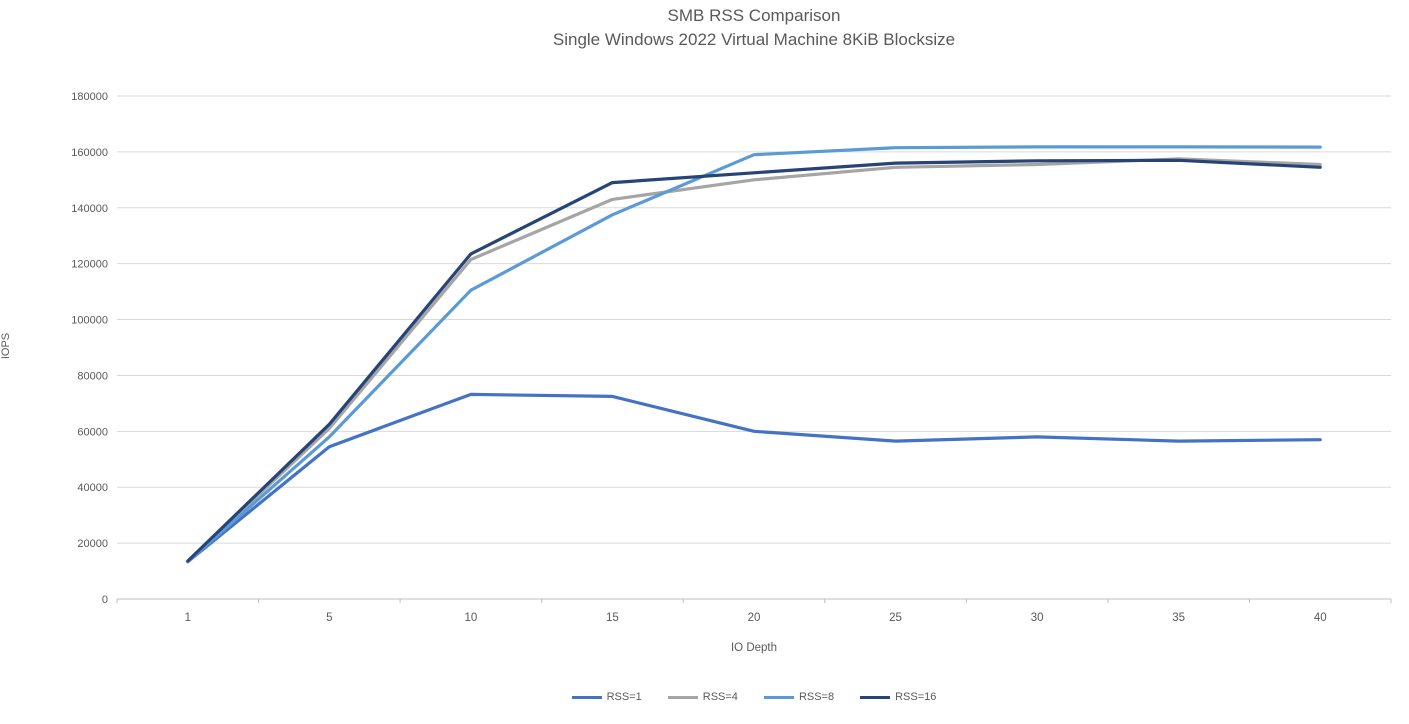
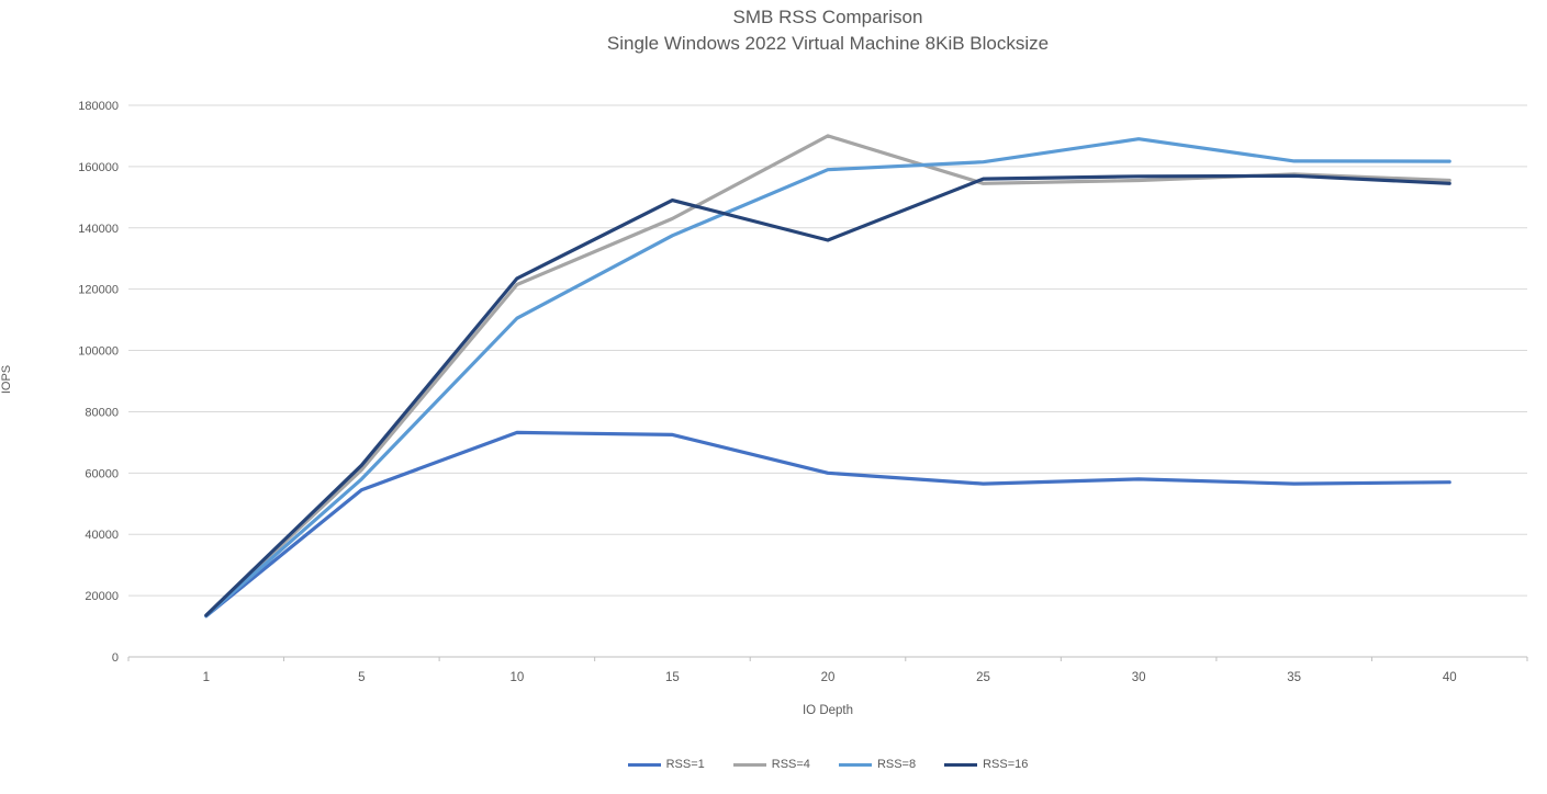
RSS=4/20: 150000 -> 170000
RSS=16/20: 152000 -> 136000
RSS=8/30: 162000 -> 169000
